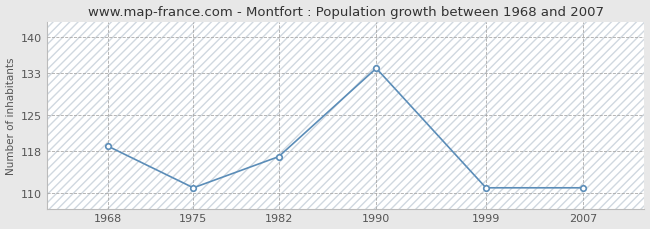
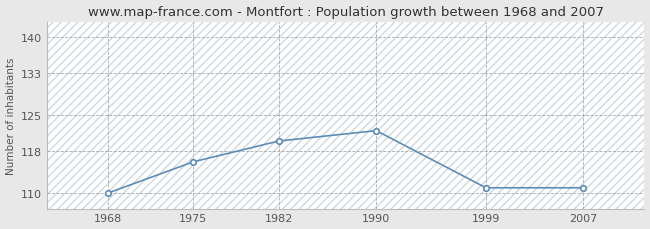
1968: 119 -> 110
1975: 111 -> 116
1982: 117 -> 120
1990: 134 -> 122
